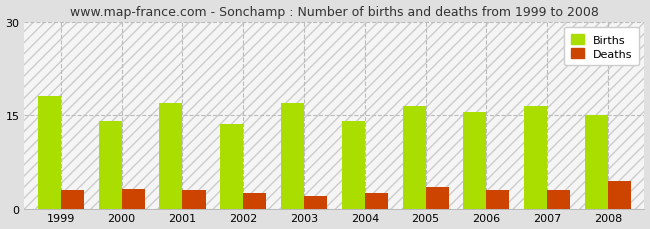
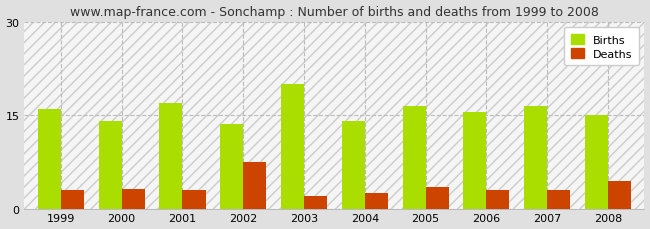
Births/1999: 18.0 -> 16.0
Deaths/2002: 2.5 -> 7.4
Births/2003: 17.0 -> 20.0
